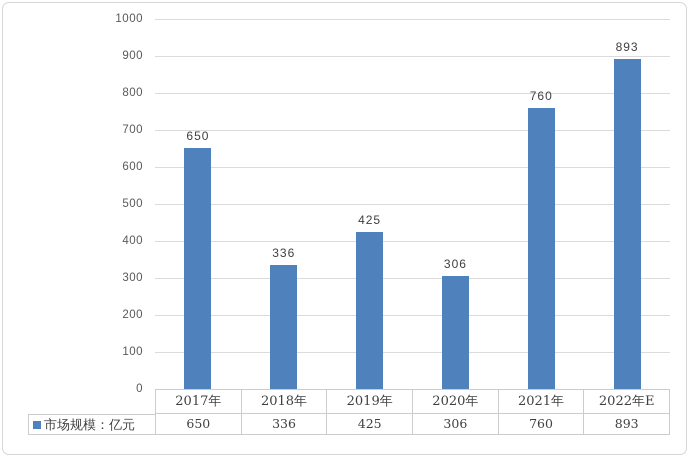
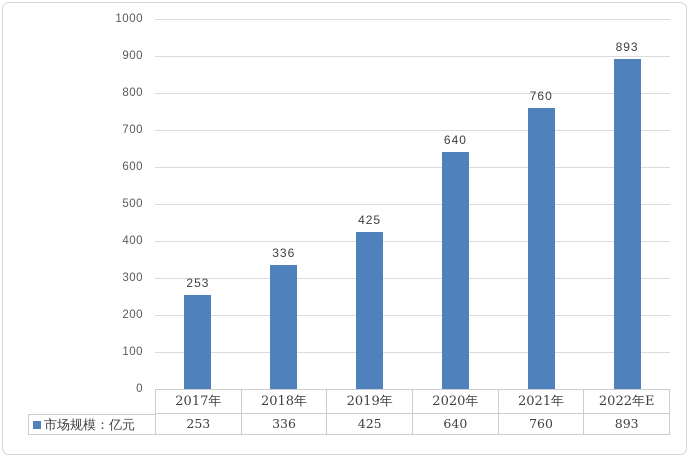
2017年: 650 -> 253
2020年: 306 -> 640
